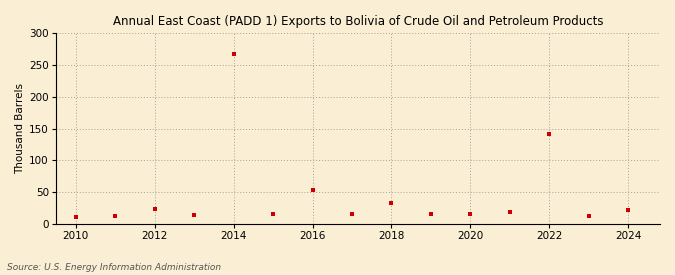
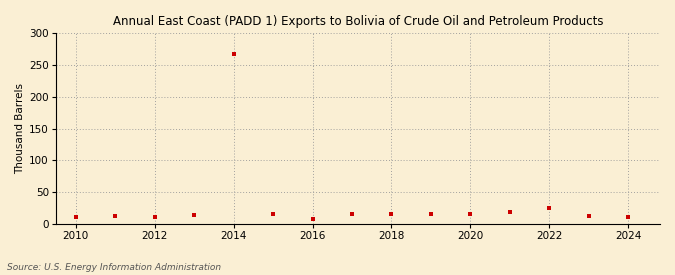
2012: 24 -> 11
2016: 54 -> 8
2018: 32 -> 15
2022: 142 -> 25
2024: 22 -> 11
